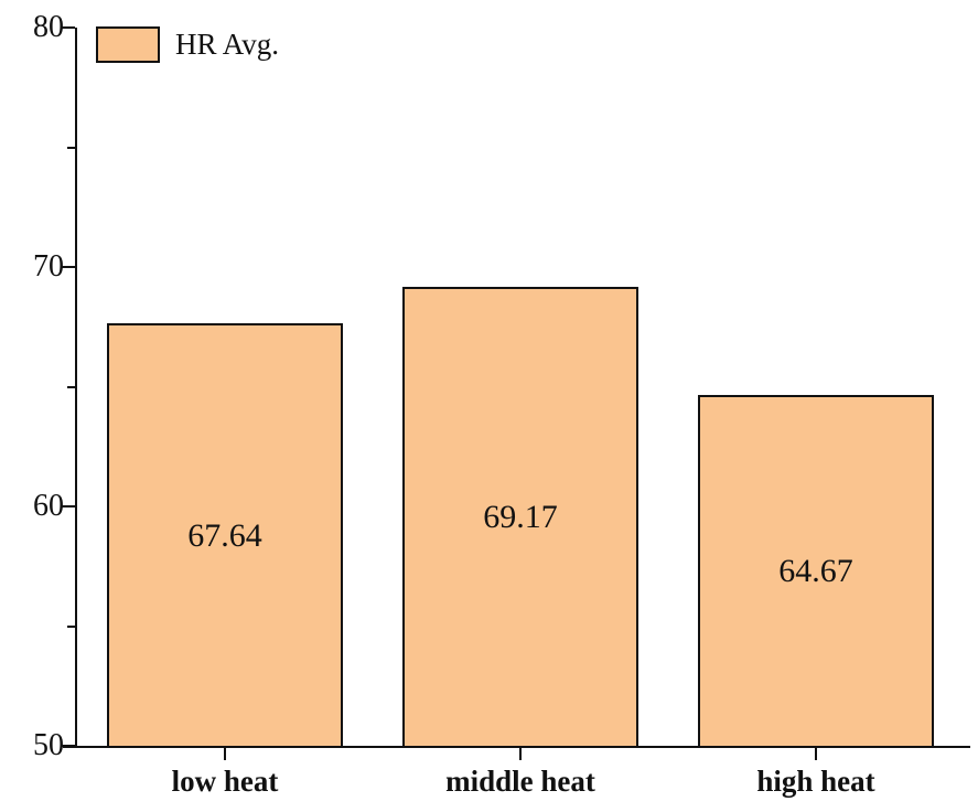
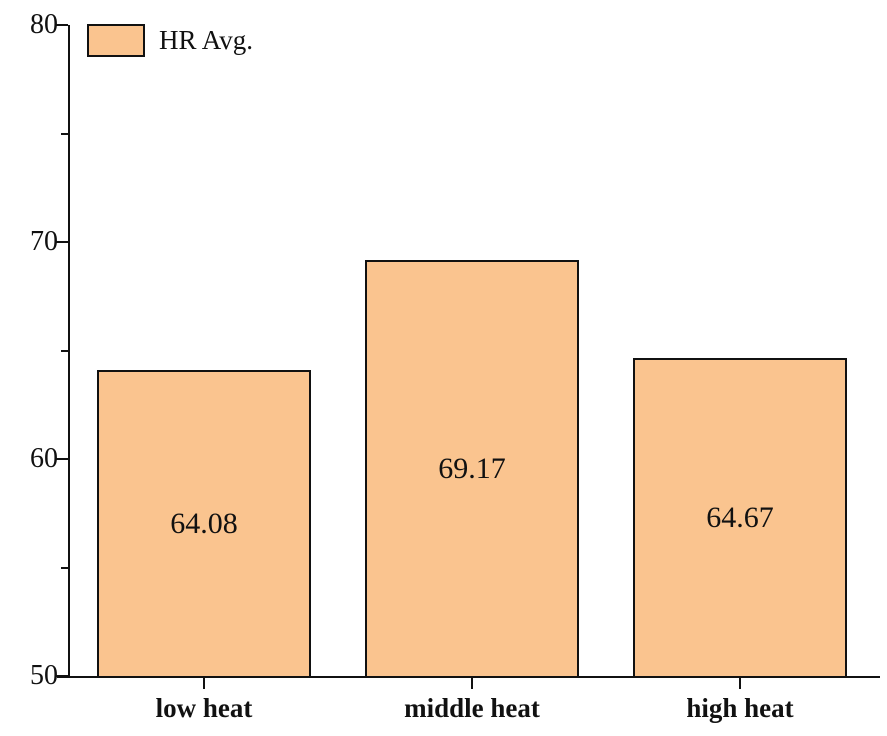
low heat: 67.64 -> 64.08
